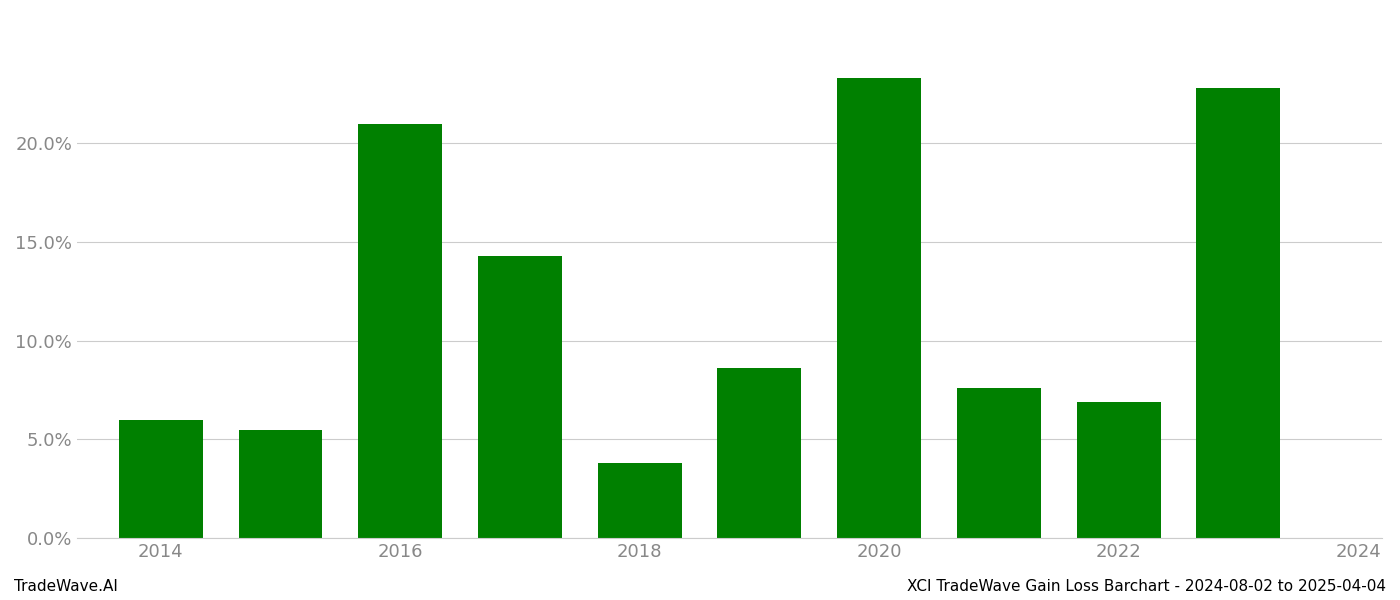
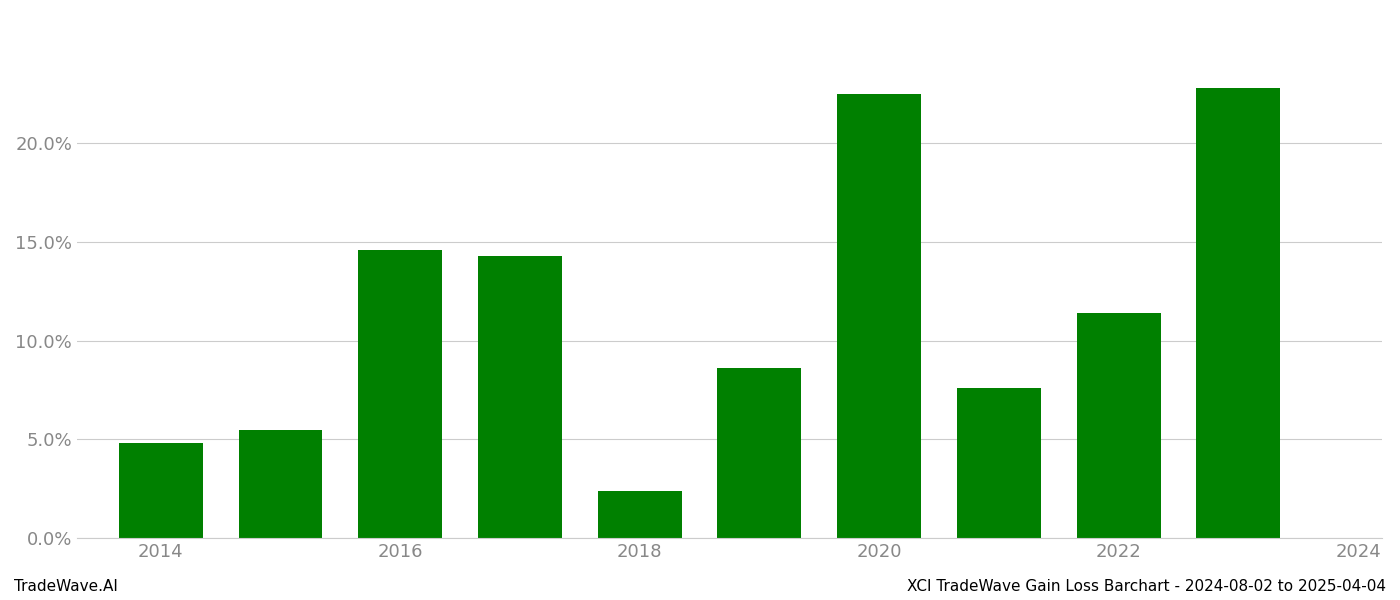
2014: 6.0% -> 4.8%
2016: 21.0% -> 14.6%
2018: 3.8% -> 2.4%
2020: 23.3% -> 22.5%
2022: 6.9% -> 11.4%
